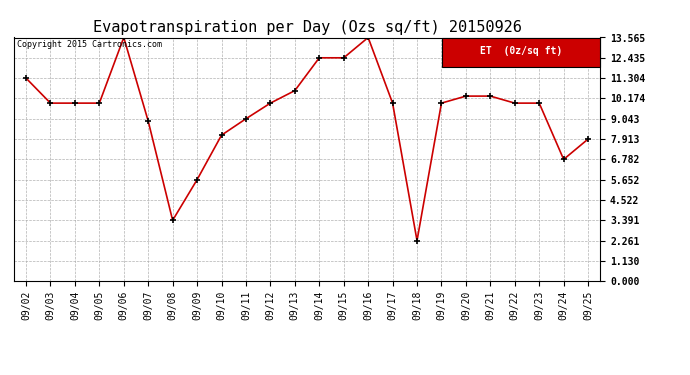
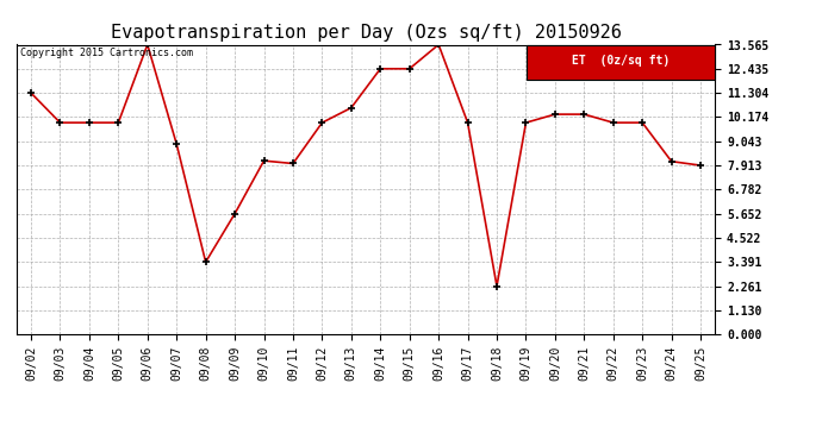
09/11: 9.0 -> 8.0
09/24: 6.8 -> 8.1
